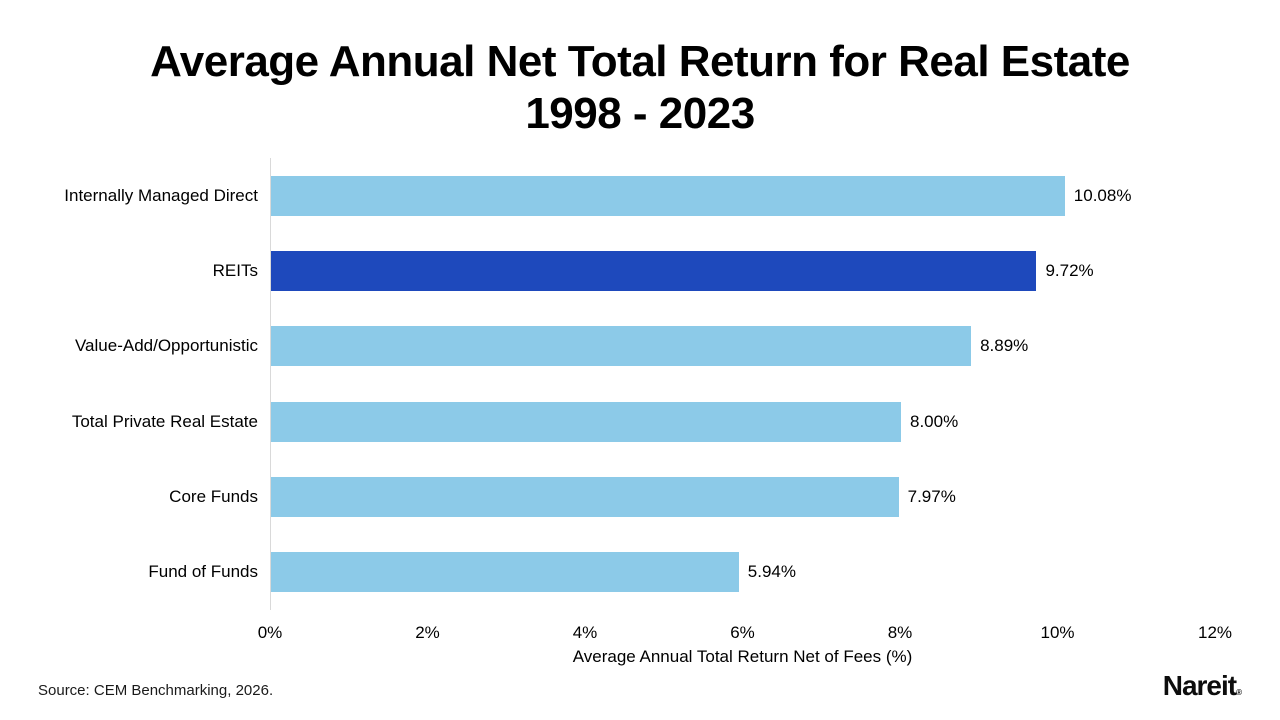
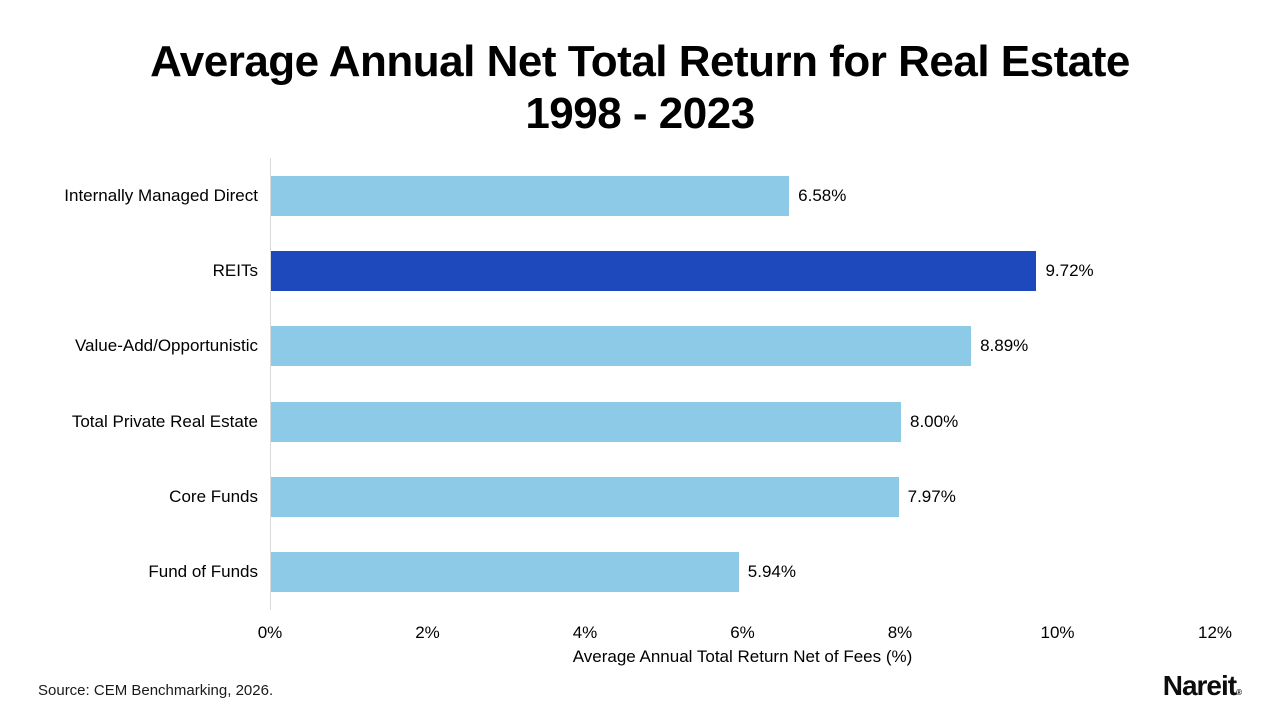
Internally Managed Direct: 10.08% -> 6.58%
